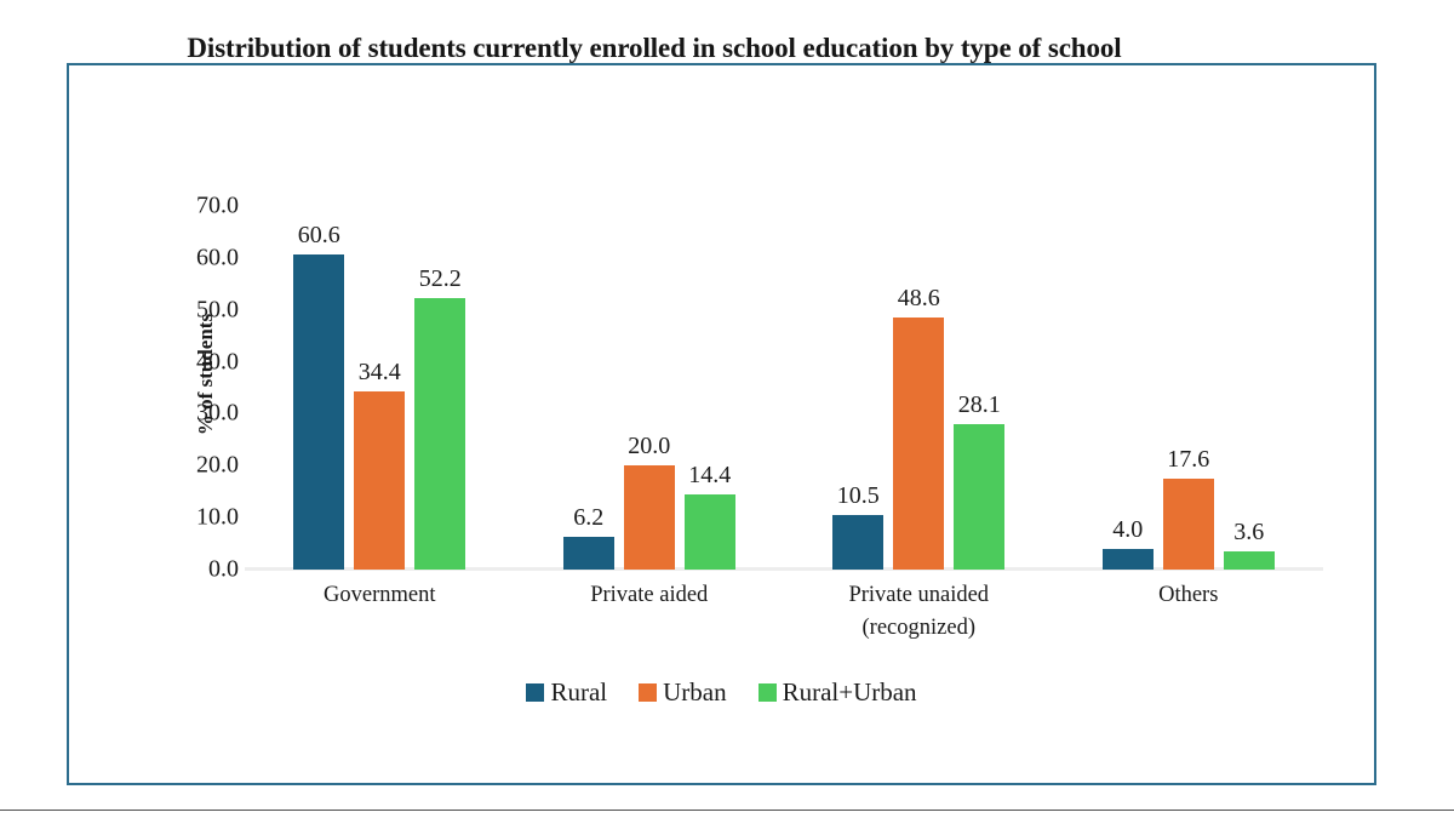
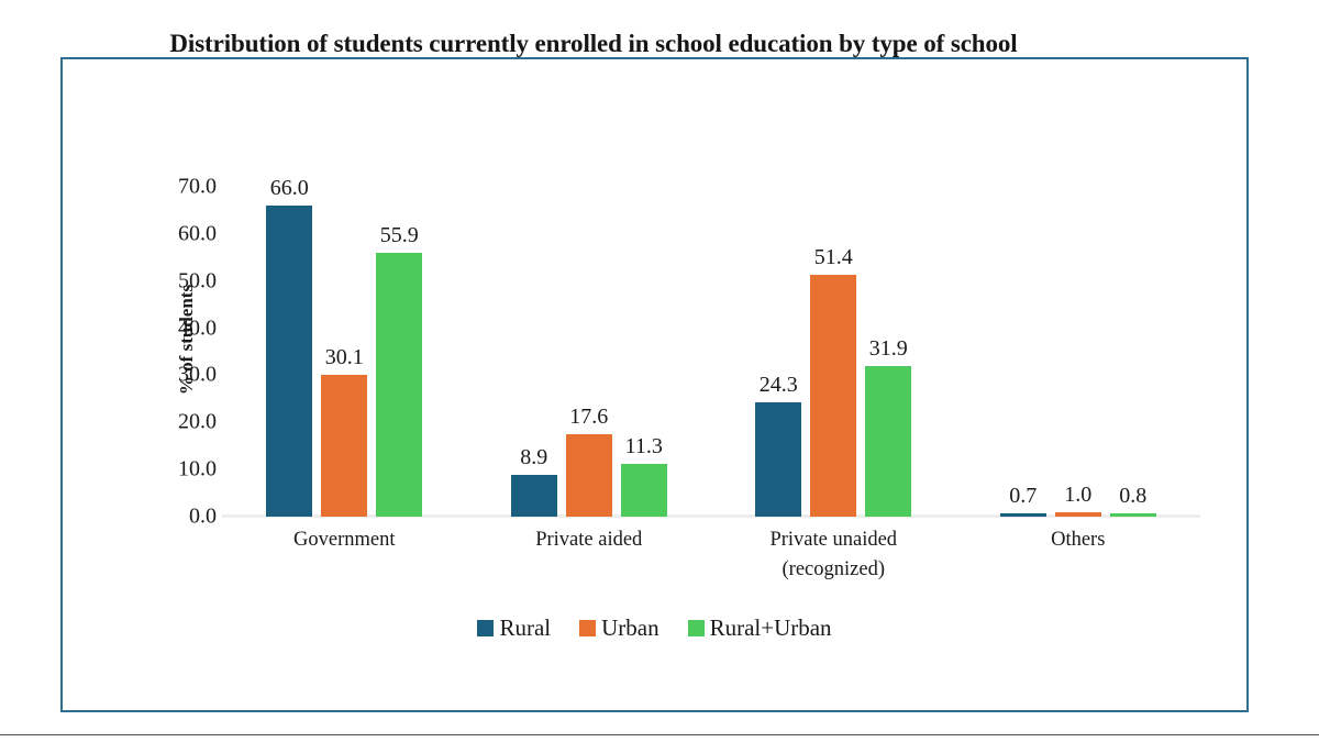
Rural/Government: 60.6 -> 66.0
Urban/Government: 34.4 -> 30.1
Rural+Urban/Government: 52.2 -> 55.9
Rural/Private aided: 6.2 -> 8.9
Urban/Private aided: 20.0 -> 17.6
Rural+Urban/Private aided: 14.4 -> 11.3
Rural/Private unaided (recognized): 10.5 -> 24.3
Urban/Private unaided (recognized): 48.6 -> 51.4
Rural+Urban/Private unaided (recognized): 28.1 -> 31.9
Rural/Others: 4.0 -> 0.7
Urban/Others: 17.6 -> 1.0
Rural+Urban/Others: 3.6 -> 0.8
